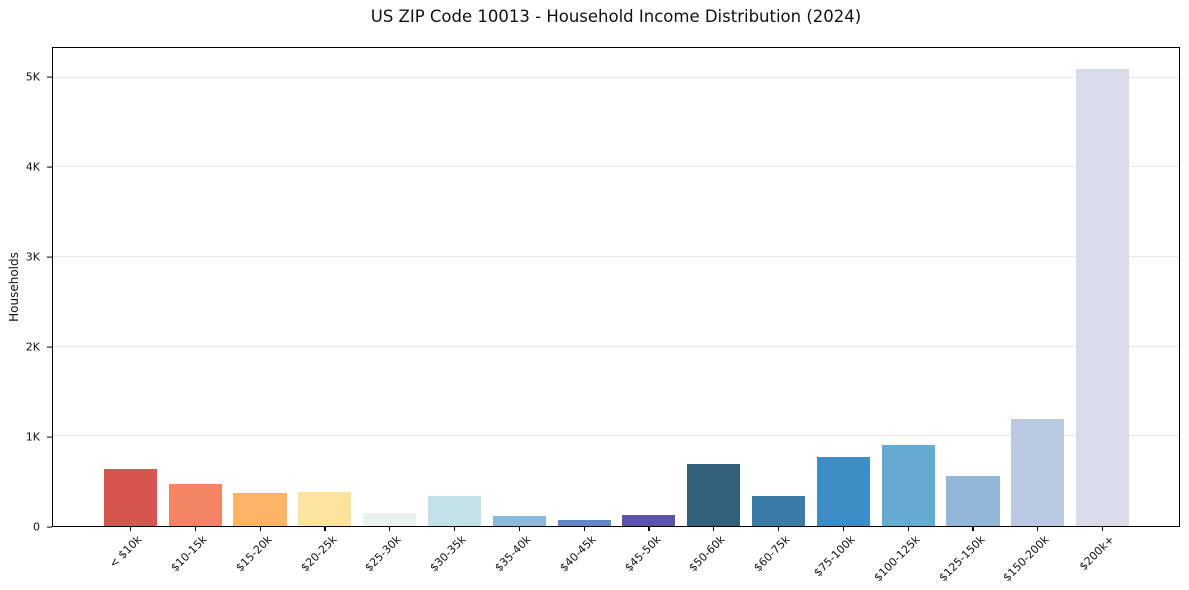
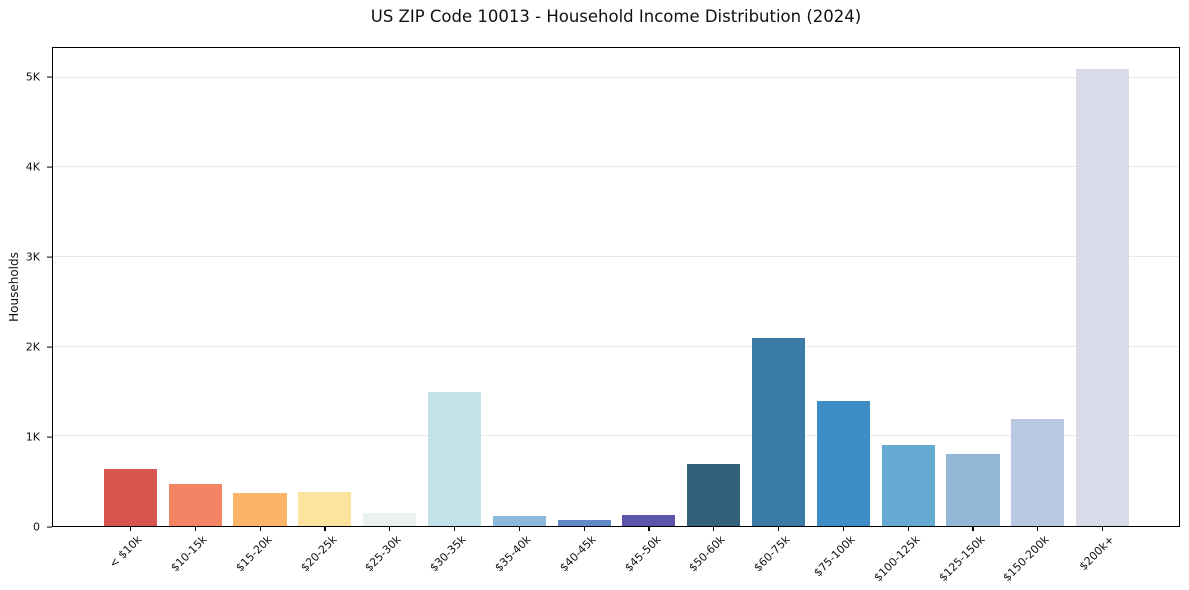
$30-35k: 0.3K -> 1.5K
$60-75k: 0.3K -> 2.1K
$75-100k: 0.8K -> 1.4K
$125-150k: 0.6K -> 0.8K
